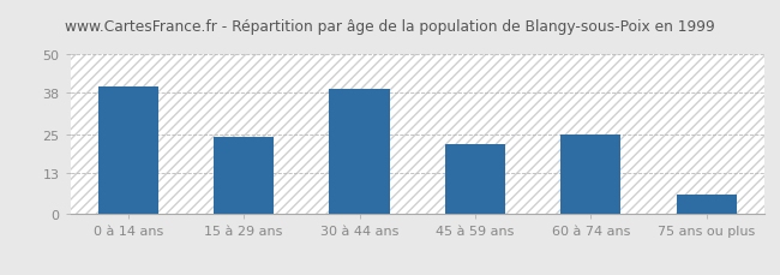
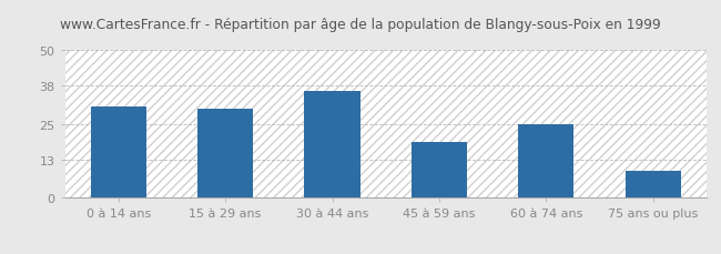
0 à 14 ans: 40 -> 31
15 à 29 ans: 24 -> 30
30 à 44 ans: 39 -> 36
45 à 59 ans: 22 -> 19
75 ans ou plus: 6 -> 9
